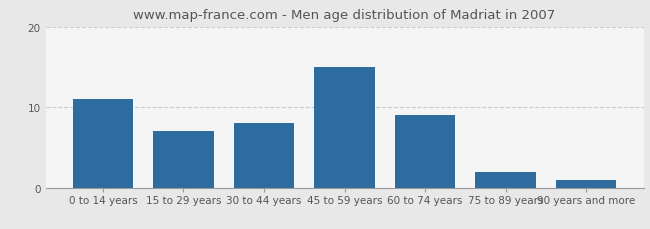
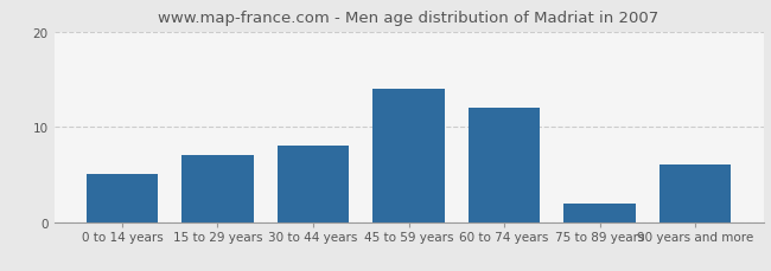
0 to 14 years: 11 -> 5
45 to 59 years: 15 -> 14
60 to 74 years: 9 -> 12
90 years and more: 1 -> 6
